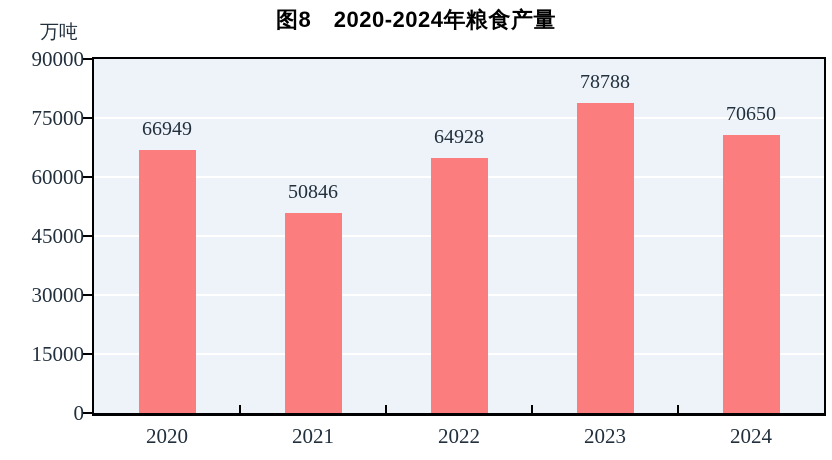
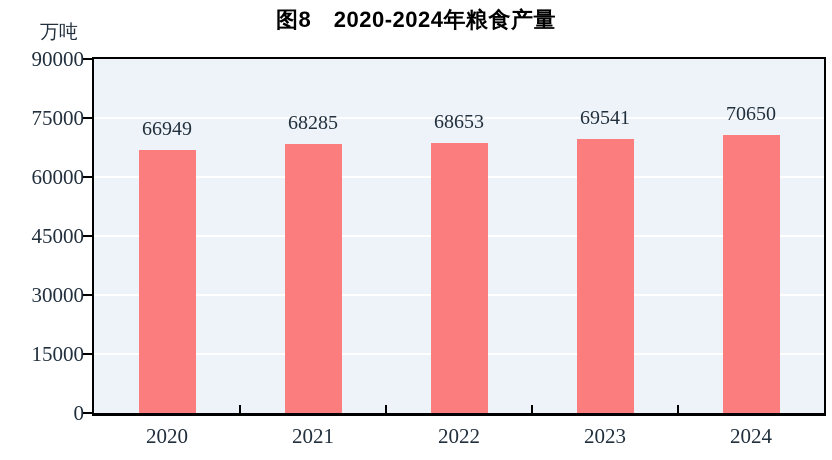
2021: 50846 -> 68285
2022: 64928 -> 68653
2023: 78788 -> 69541
